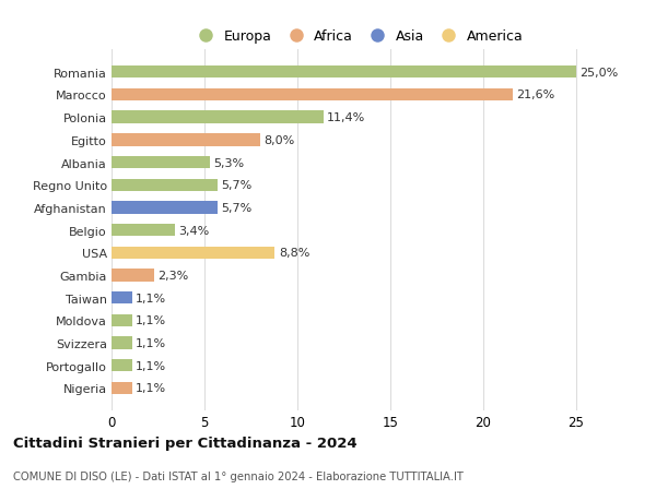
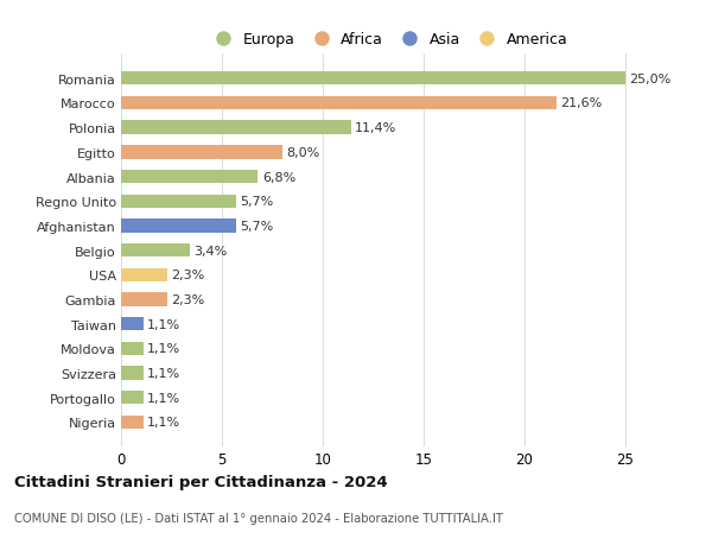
Albania: 5,3% -> 6,8%
USA: 8,8% -> 2,3%
